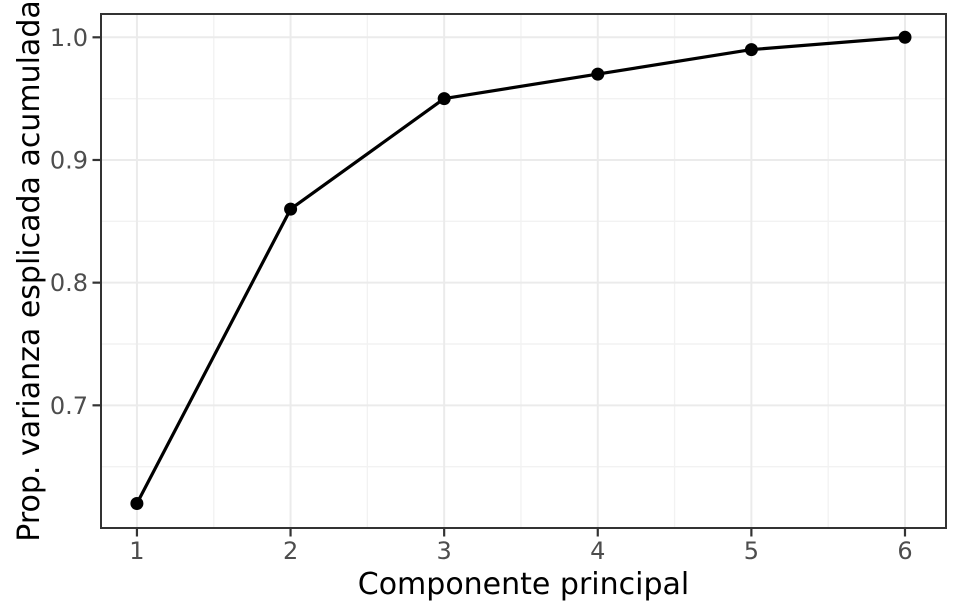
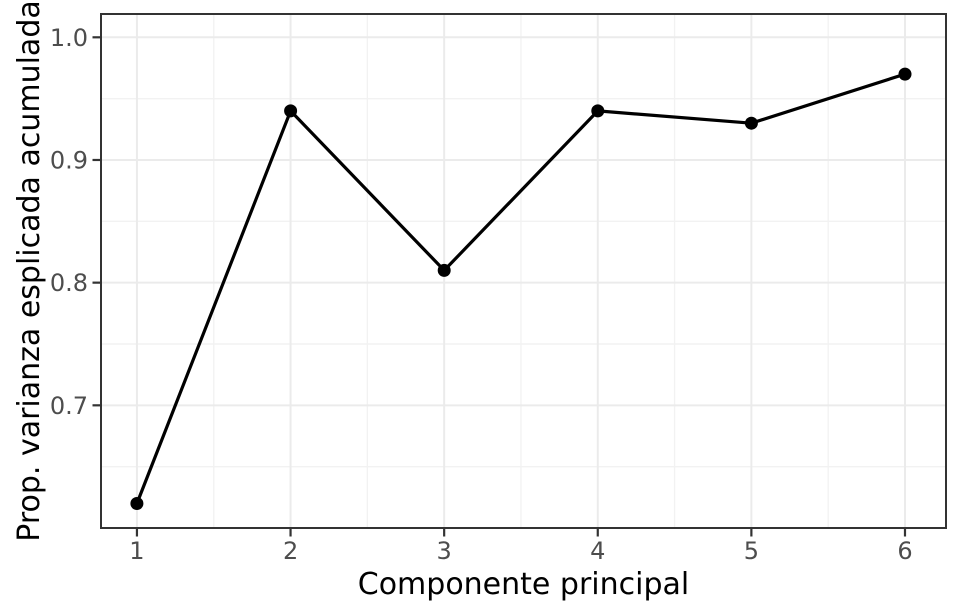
2: 0.86 -> 0.94
3: 0.95 -> 0.81
4: 0.97 -> 0.94
5: 0.99 -> 0.93
6: 1.00 -> 0.97
